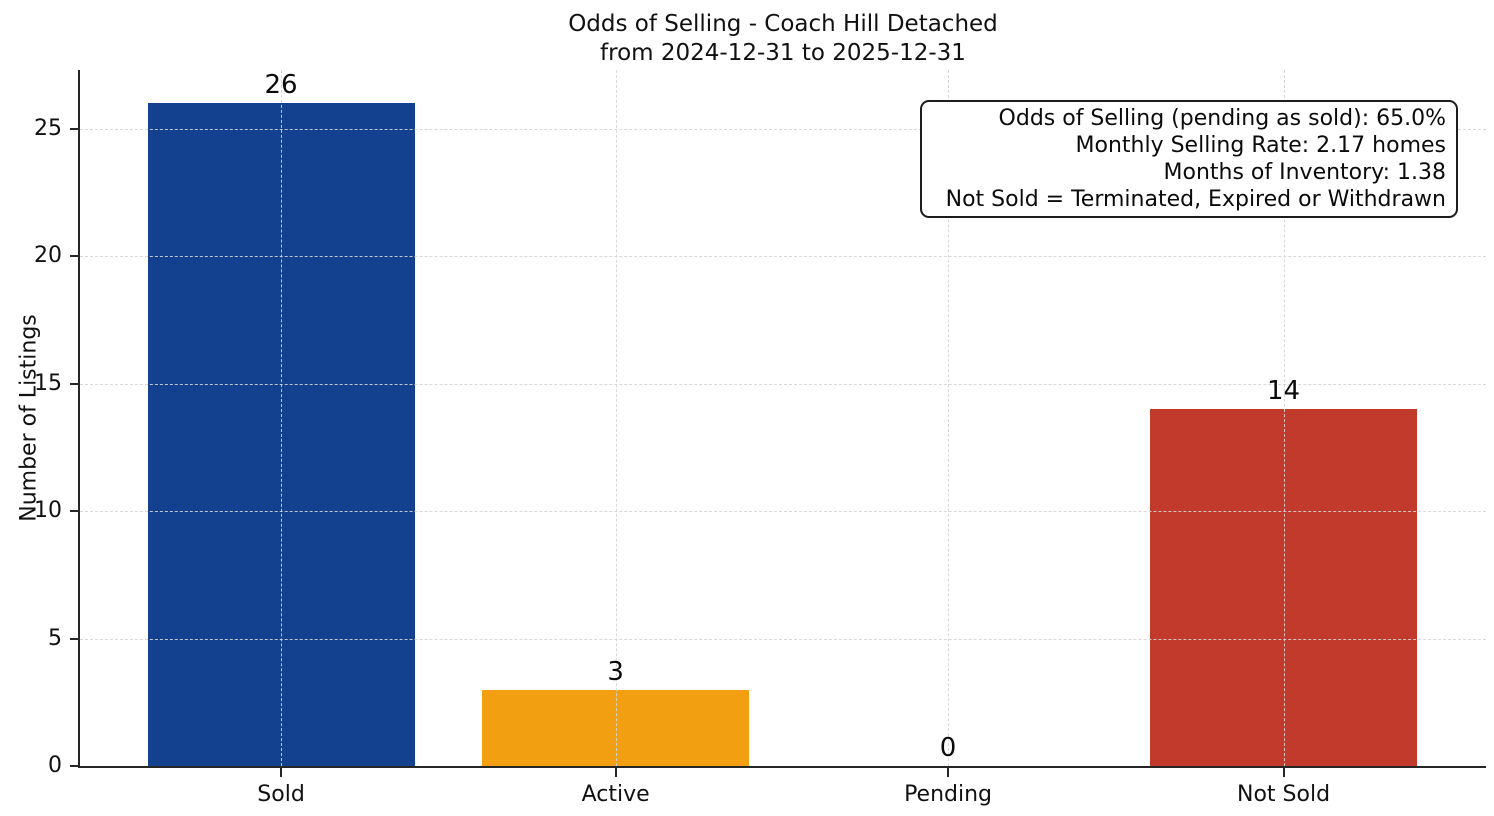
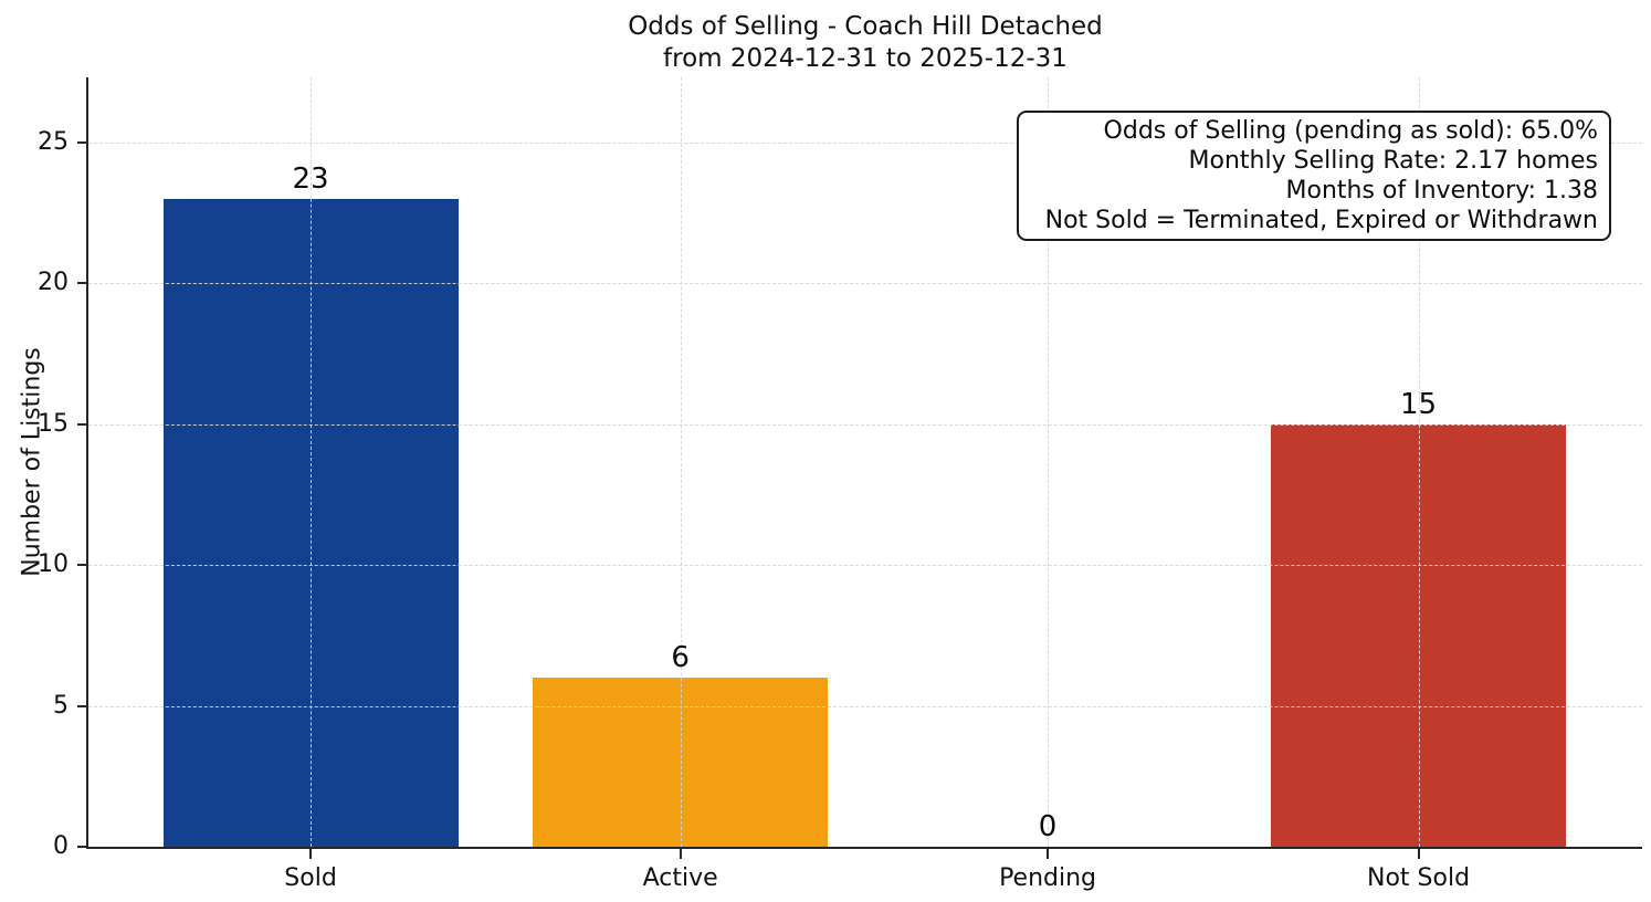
Sold: 26 -> 23
Active: 3 -> 6
Not Sold: 14 -> 15
